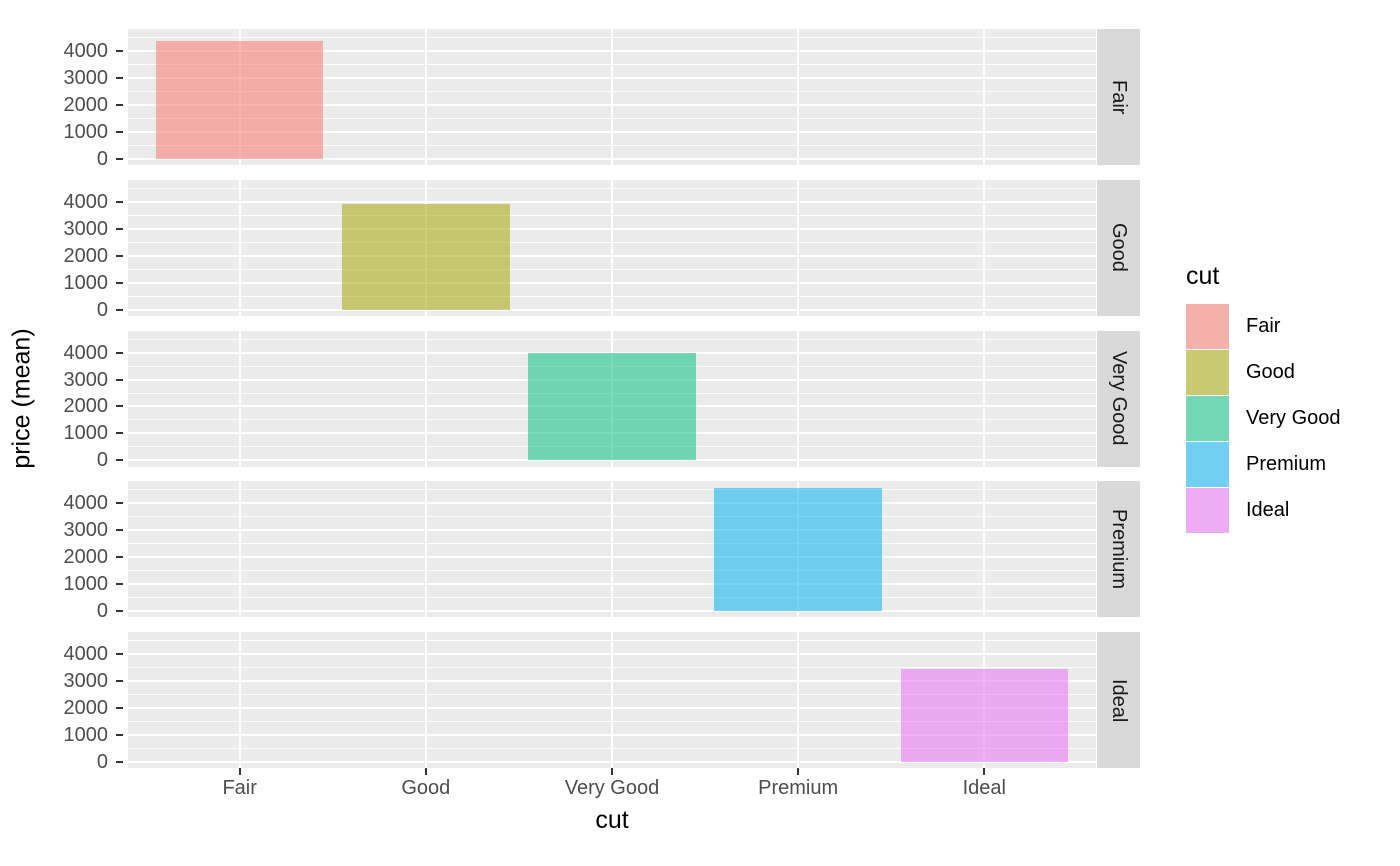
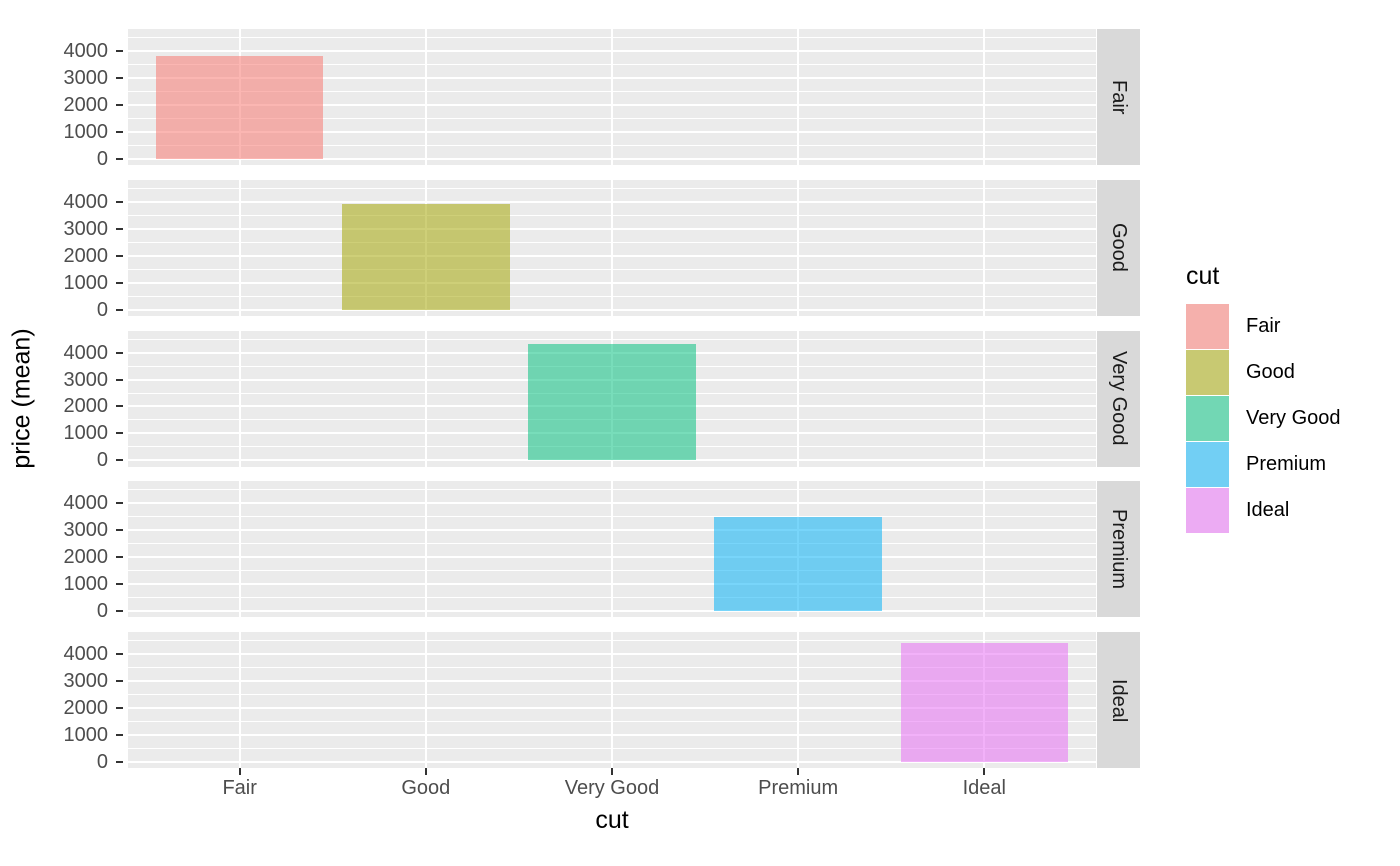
Fair: 4400 -> 3800
Very Good: 4000 -> 4300
Premium: 4600 -> 3500
Ideal: 3500 -> 4400
